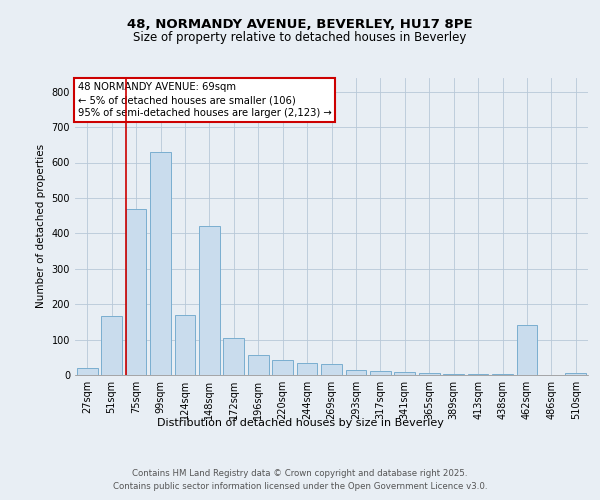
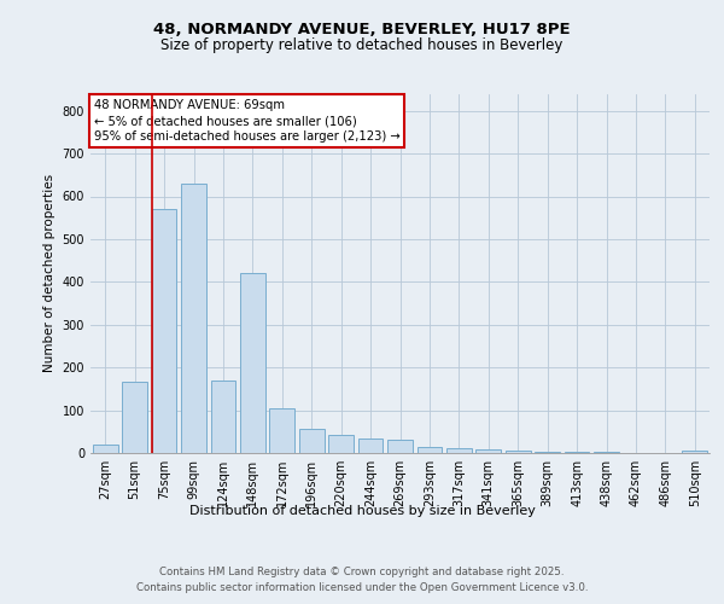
75sqm: 470 -> 570
462sqm: 140 -> 1
